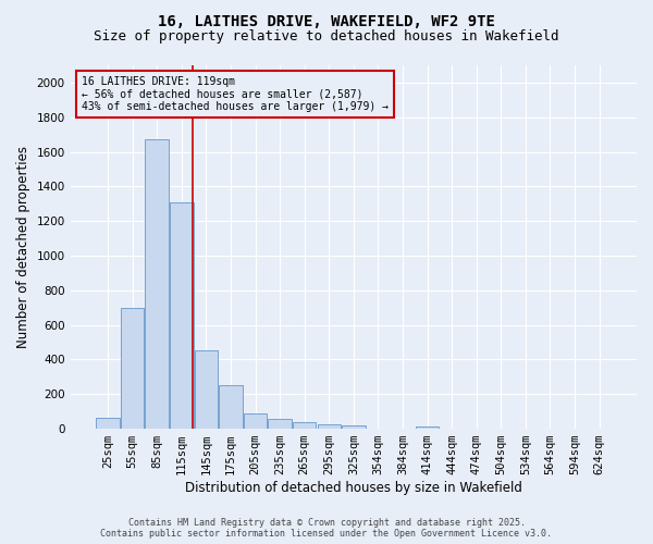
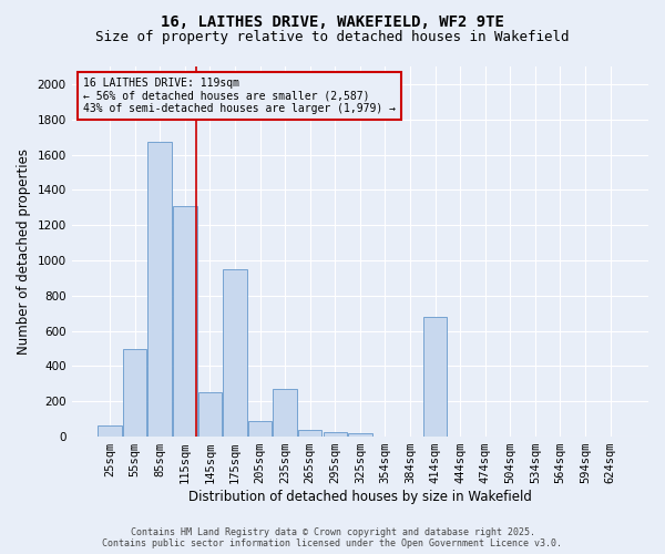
55sqm: 700 -> 500
145sqm: 450 -> 250
175sqm: 260 -> 950
235sqm: 60 -> 270
414sqm: 20 -> 680
